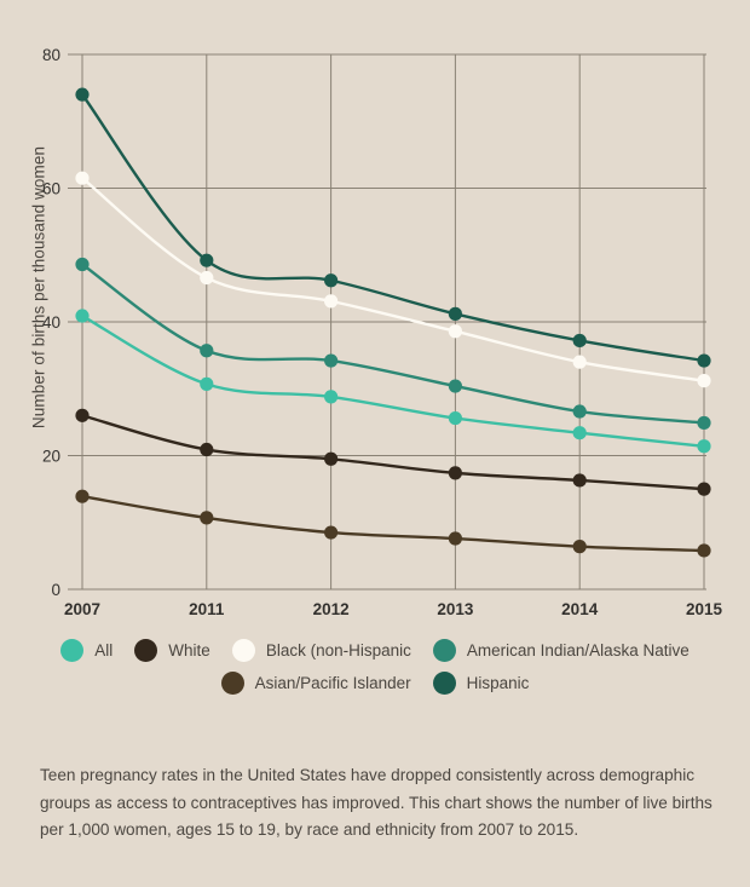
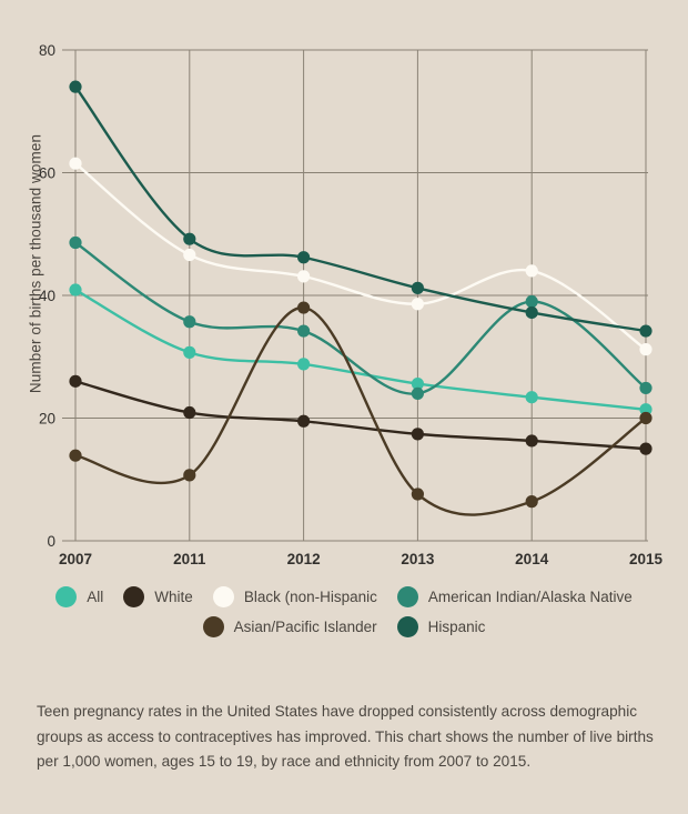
Asian/Pacific Islander/2012: 8 -> 38
American Indian/Alaska Native/2013: 30 -> 24
Black (non-Hispanic/2014: 34 -> 44
American Indian/Alaska Native/2014: 27 -> 39
Asian/Pacific Islander/2015: 6 -> 20
